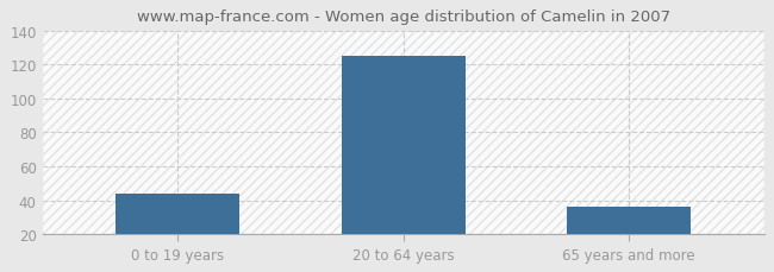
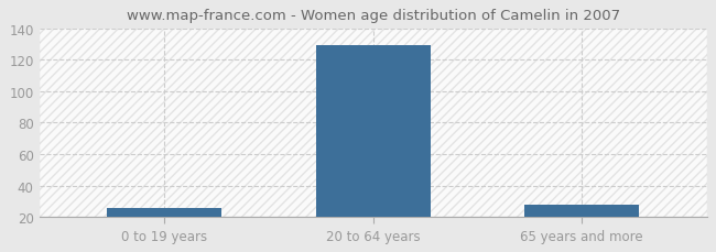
0 to 19 years: 44 -> 26
20 to 64 years: 125 -> 129
65 years and more: 36 -> 28
